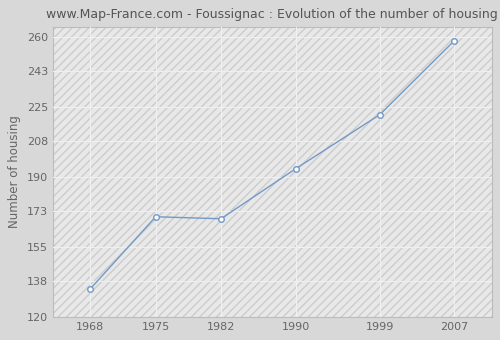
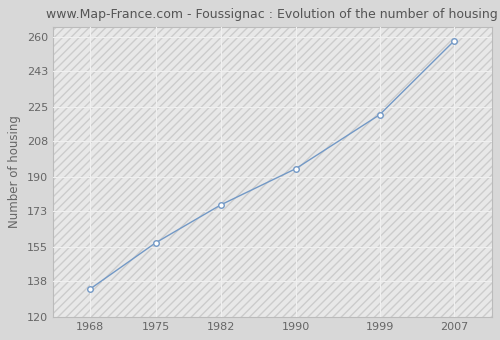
1975: 170 -> 157
1982: 169 -> 176
